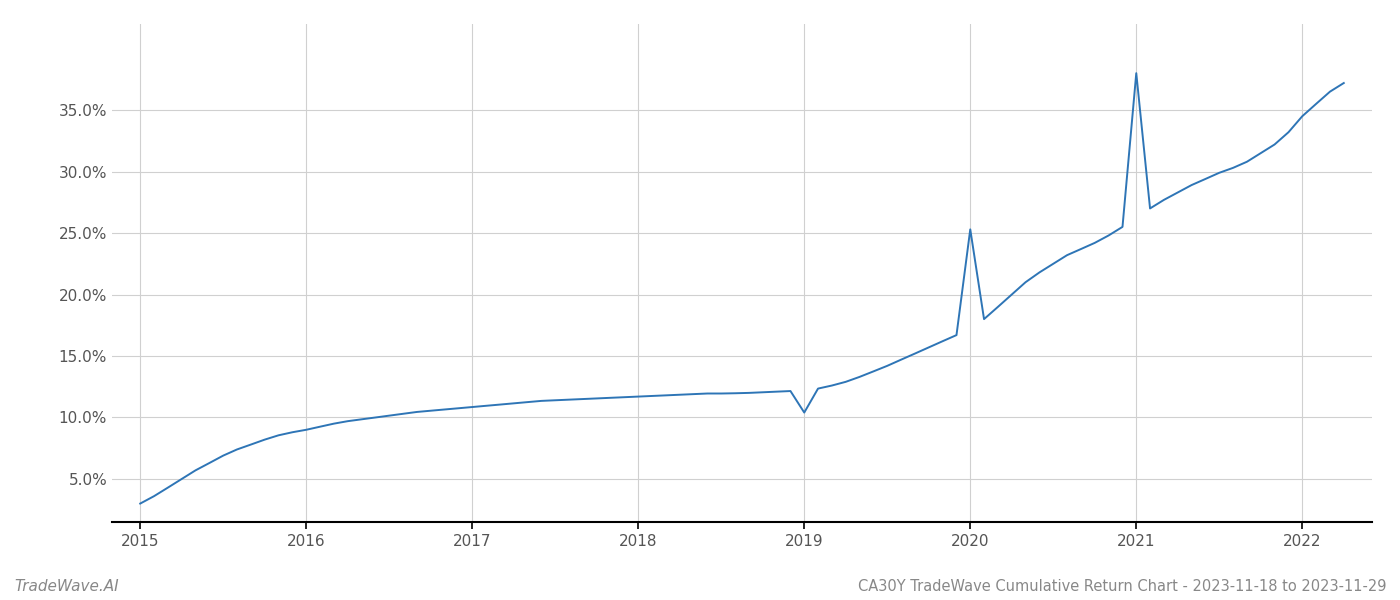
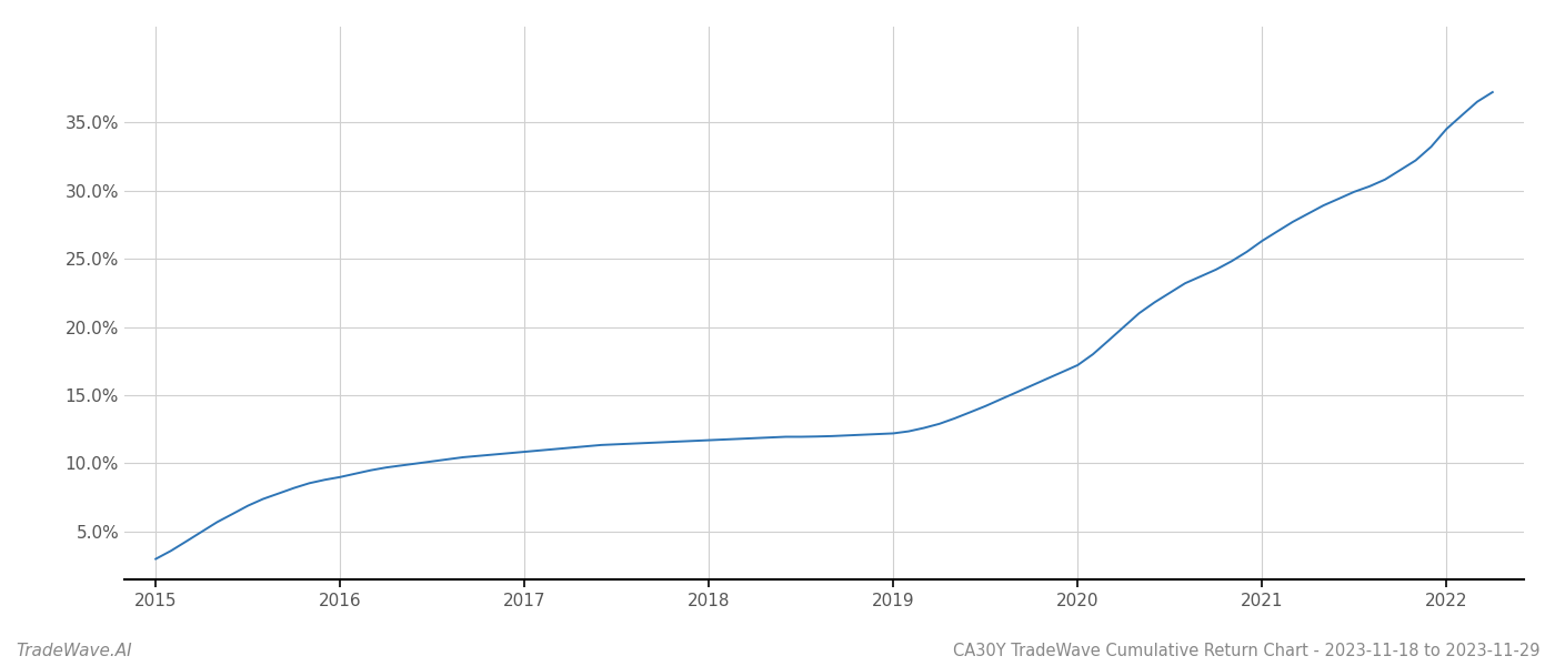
2019: 10.4% -> 12.2%
2020: 25.3% -> 17.2%
2021: 38.0% -> 26.3%
